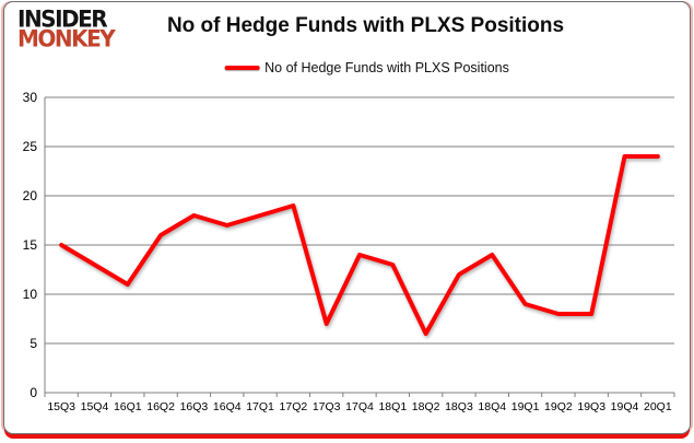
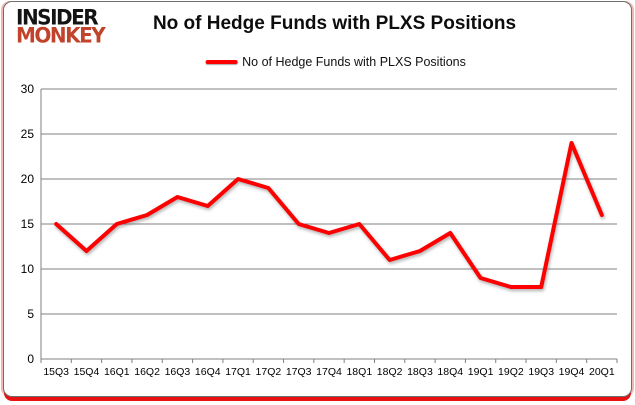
15Q4: 13 -> 12
16Q1: 11 -> 15
17Q1: 18 -> 20
17Q3: 7 -> 15
18Q1: 13 -> 15
18Q2: 6 -> 11
20Q1: 24 -> 16
